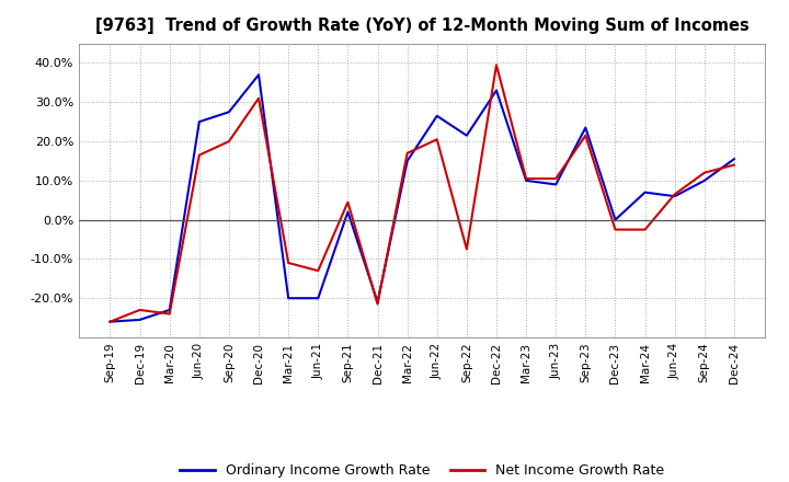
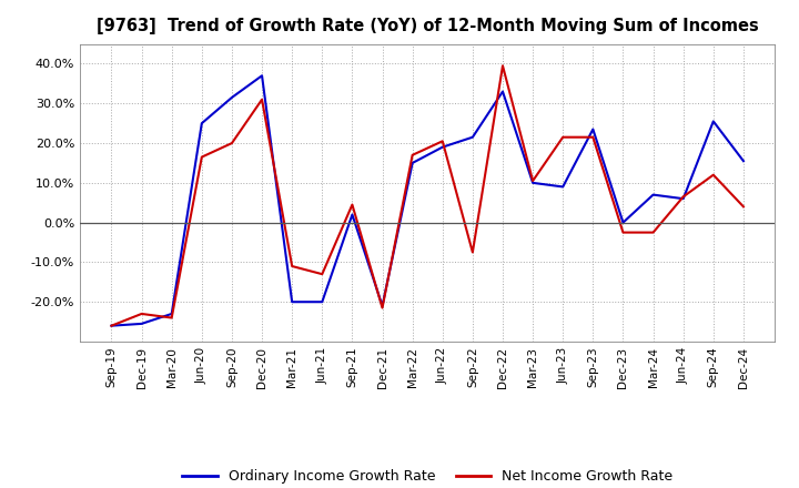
Ordinary Income Growth Rate/Sep-20: 27.5% -> 31.5%
Ordinary Income Growth Rate/Jun-22: 26.5% -> 19.0%
Net Income Growth Rate/Jun-23: 10.5% -> 21.5%
Ordinary Income Growth Rate/Sep-24: 10.0% -> 25.5%
Net Income Growth Rate/Dec-24: 14.0% -> 4.0%
